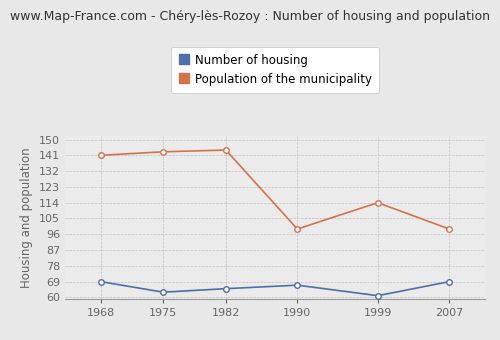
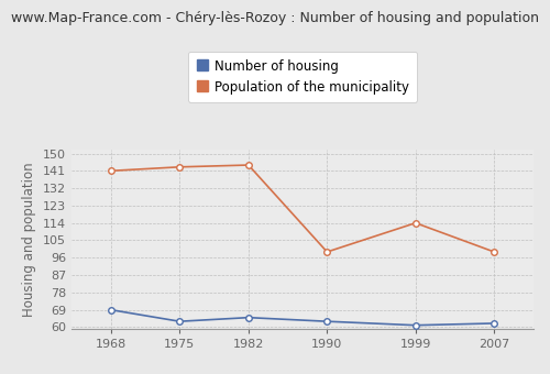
Number of housing/1990: 67 -> 63
Number of housing/2007: 69 -> 62
